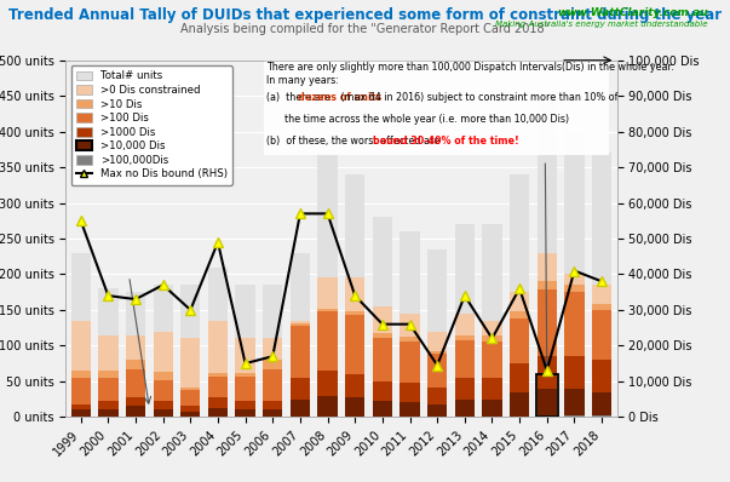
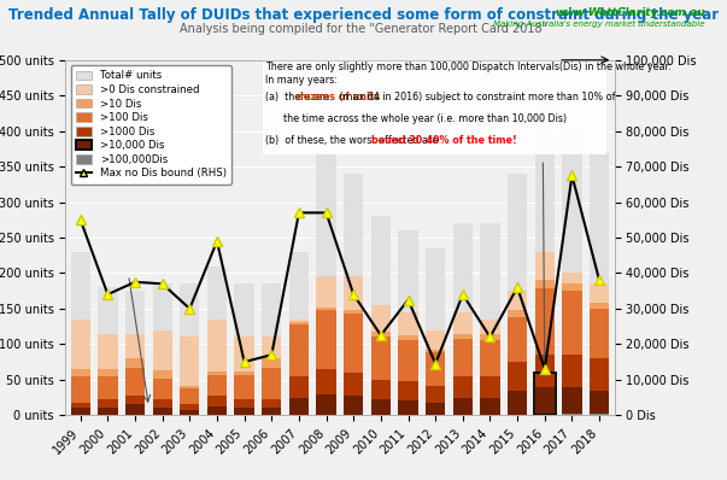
Max no Dis bound (RHS)/2001: 33,000 Dis -> 37,500 Dis
Max no Dis bound (RHS)/2010: 26,000 Dis -> 22,500 Dis
Max no Dis bound (RHS)/2011: 26,000 Dis -> 32,500 Dis
Max no Dis bound (RHS)/2017: 41,000 Dis -> 67,500 Dis
